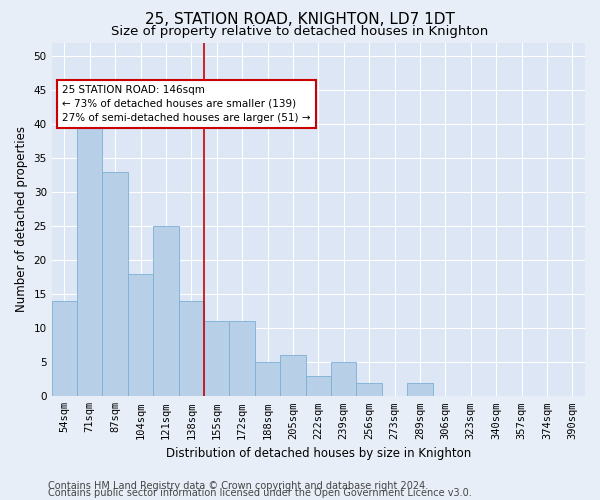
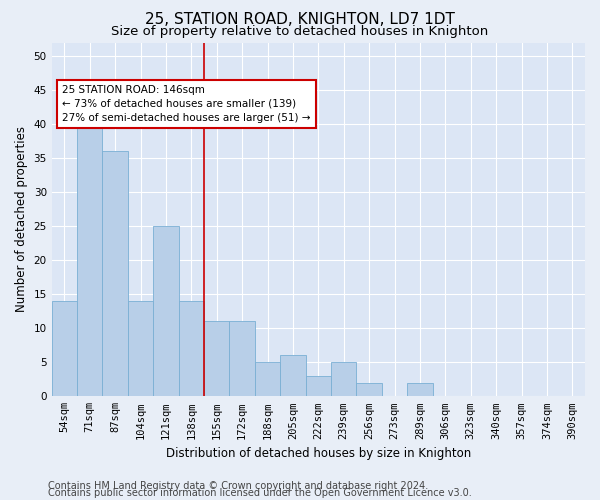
87sqm: 33 -> 36
104sqm: 18 -> 14
